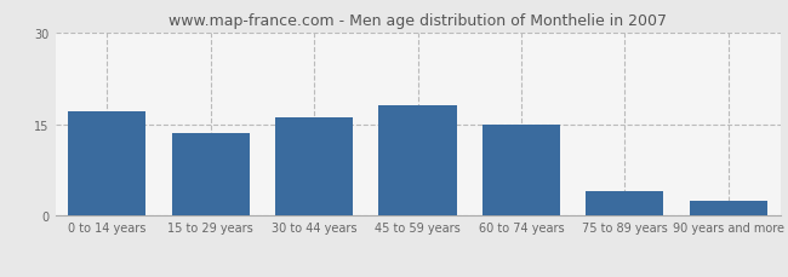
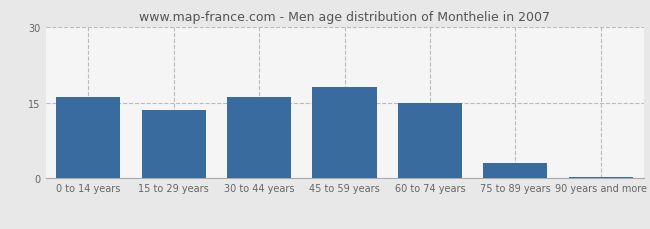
0 to 14 years: 17.0 -> 16.0
75 to 89 years: 4.0 -> 3.0
90 years and more: 2.4 -> 0.3
